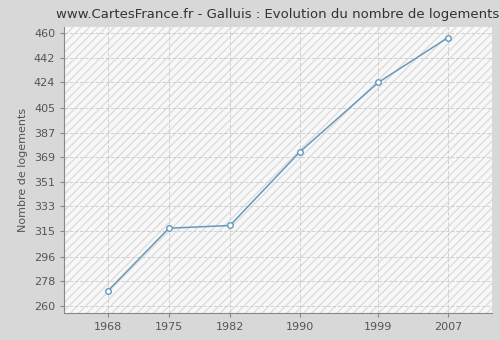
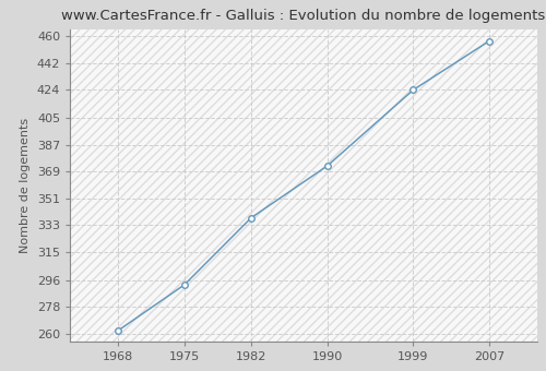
1968: 271 -> 262
1975: 317 -> 293
1982: 319 -> 338
